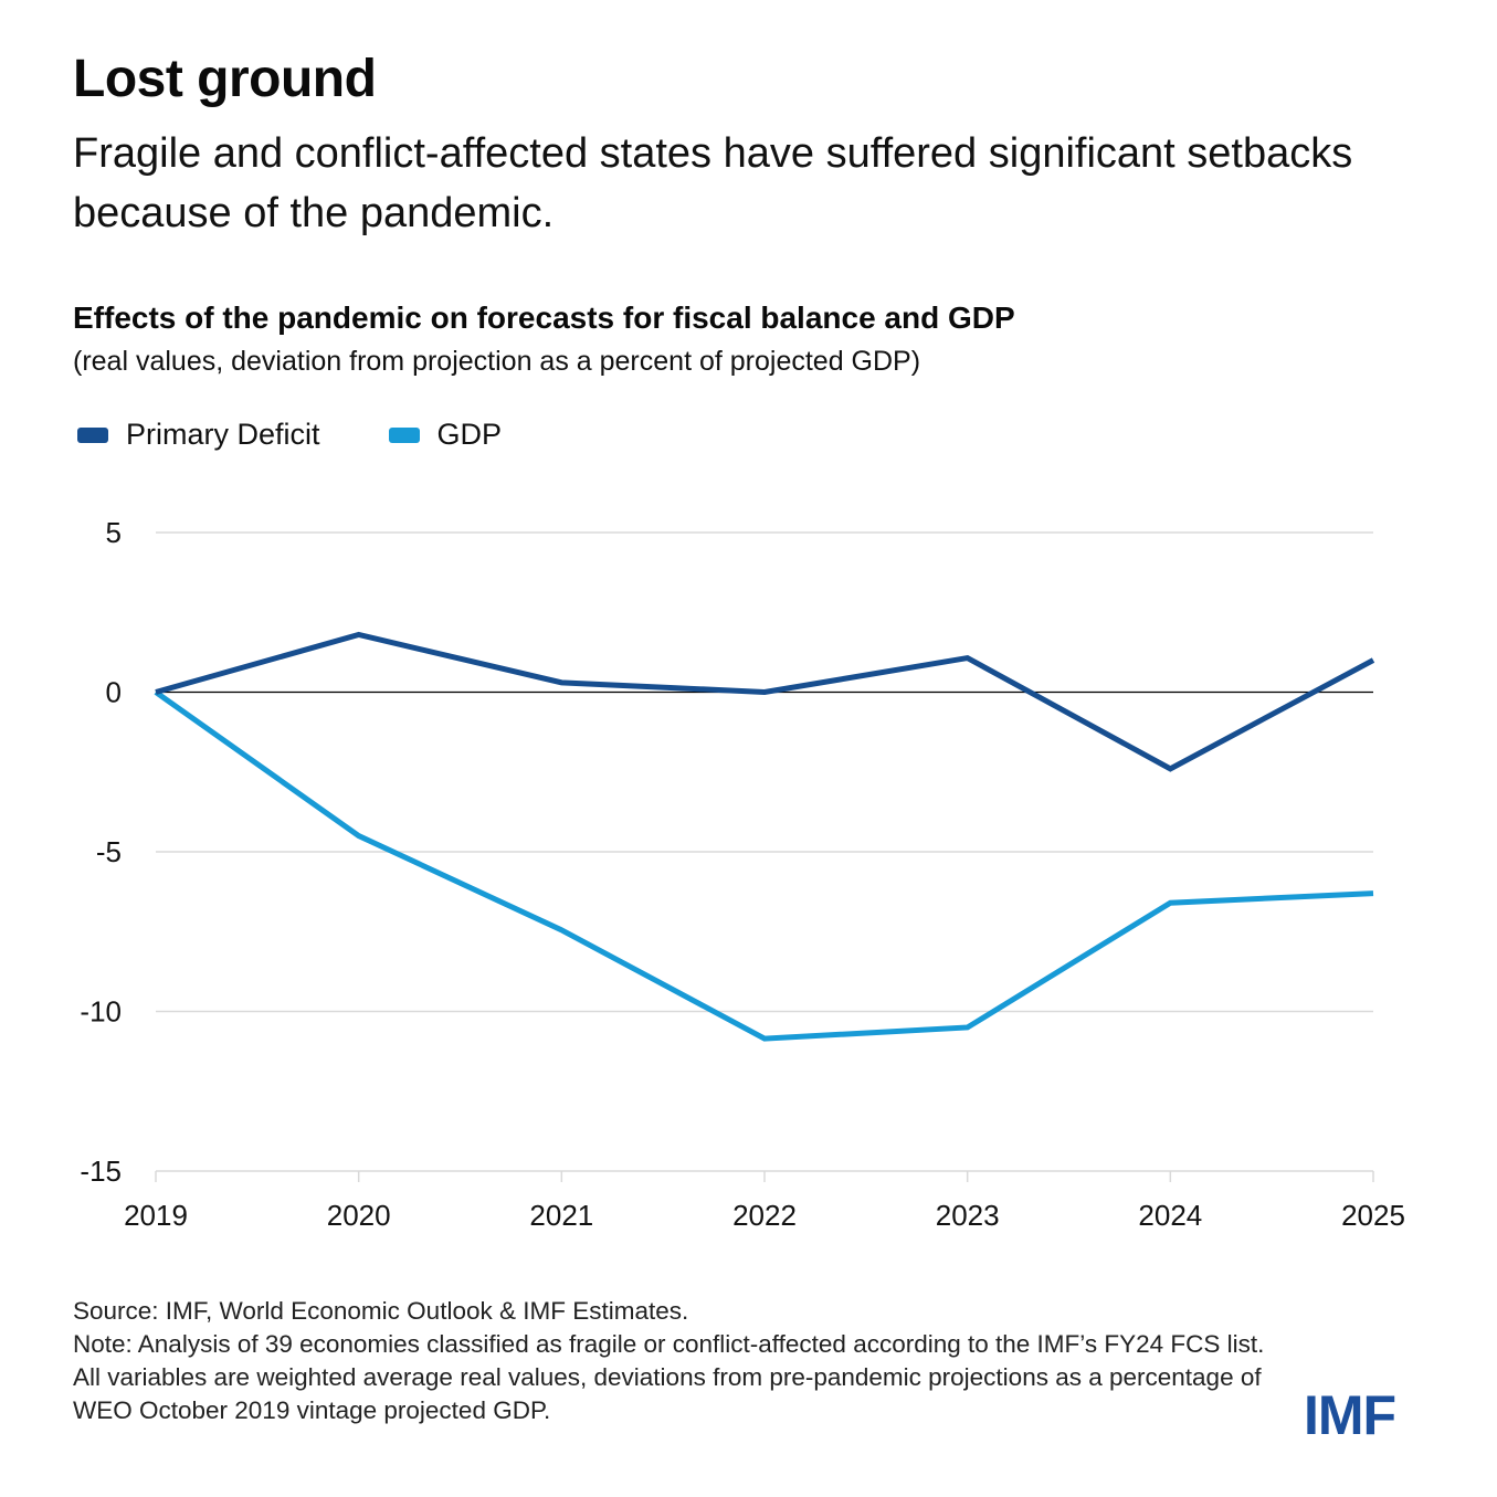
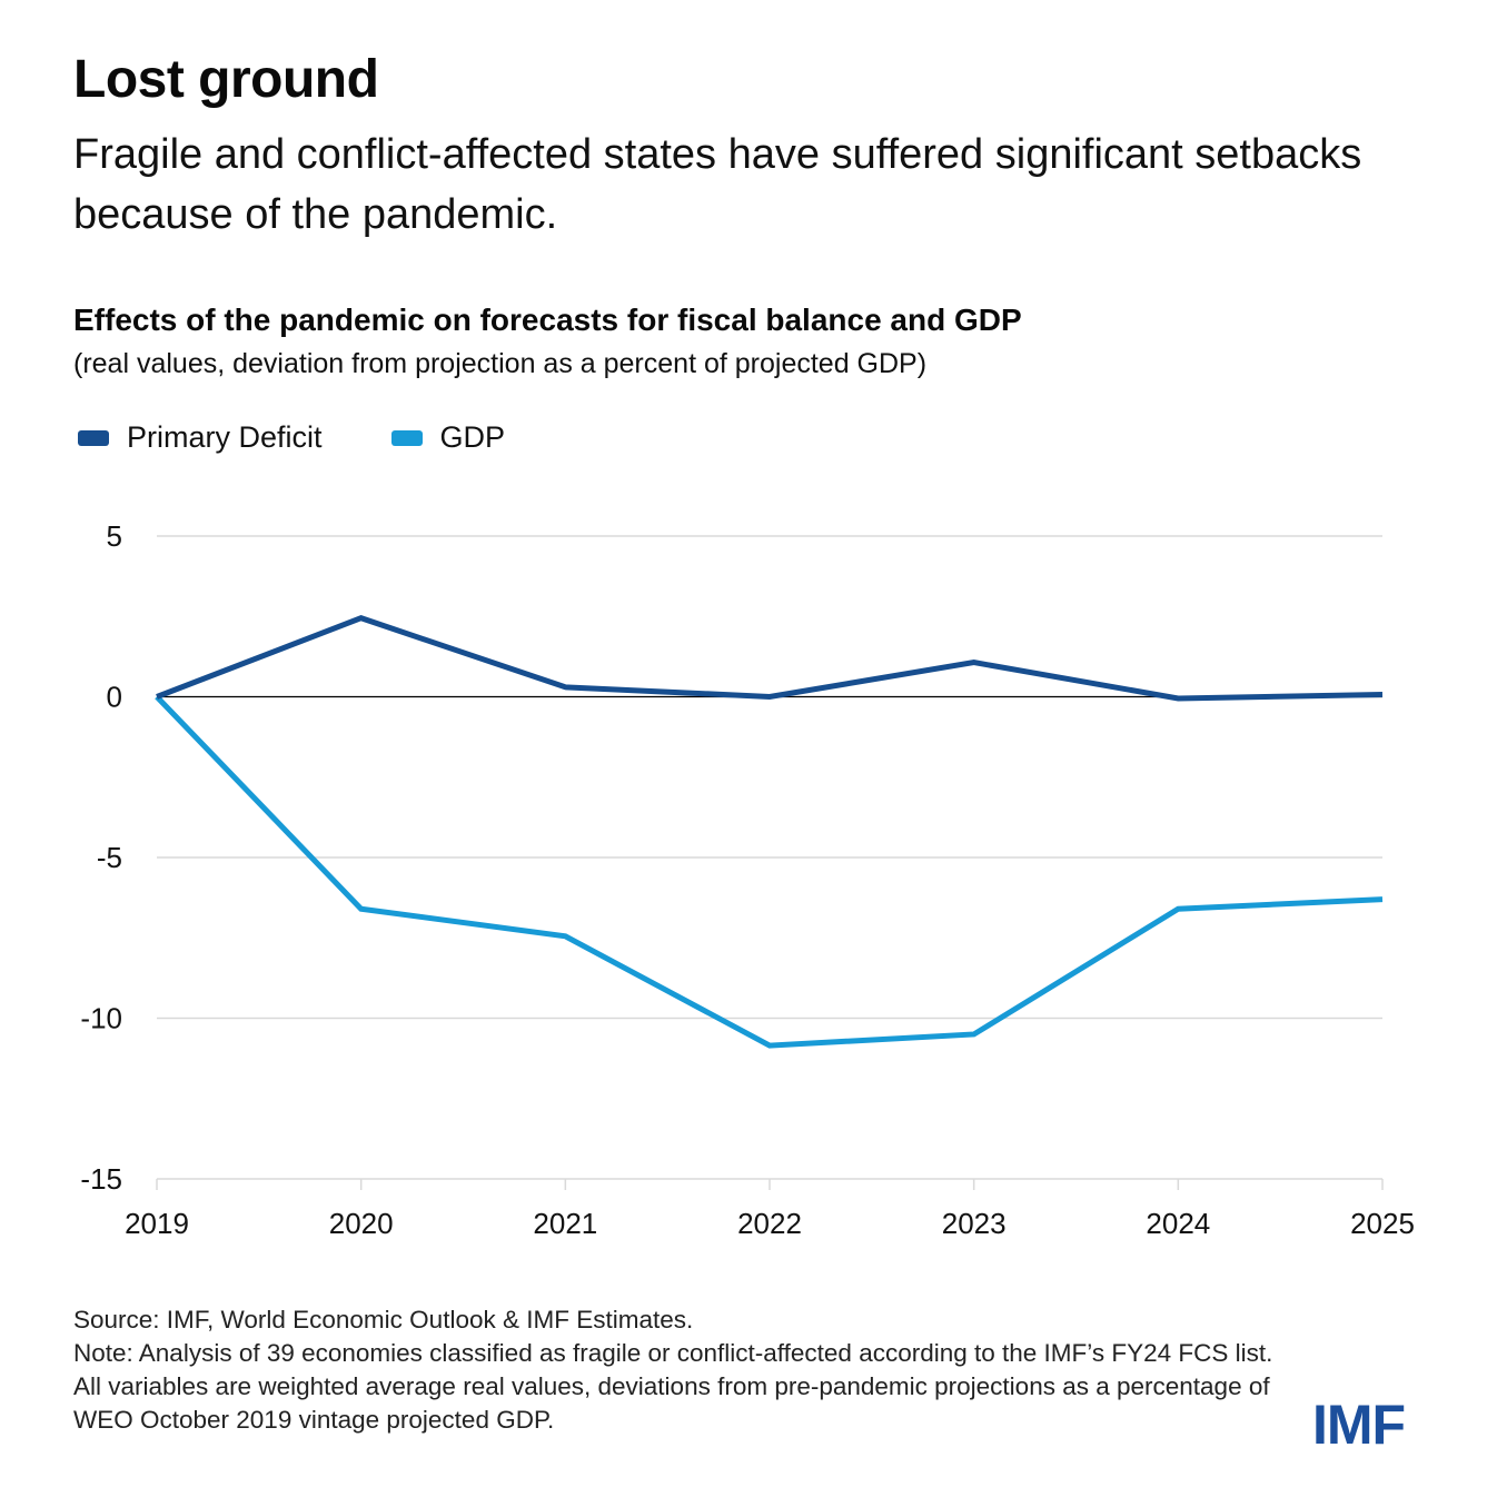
Primary Deficit/2020: 1.8 -> 2.5
GDP/2020: -4.5 -> -6.6
Primary Deficit/2024: -2.4 -> -0.1
Primary Deficit/2025: 1.0 -> 0.1
